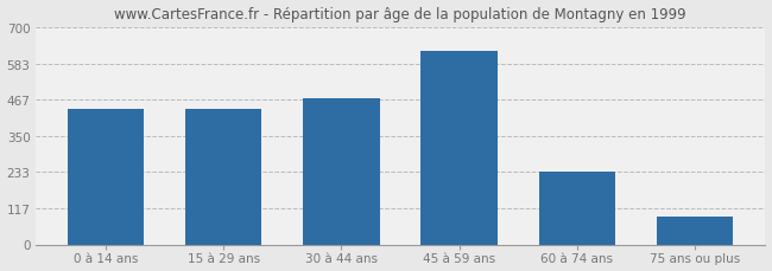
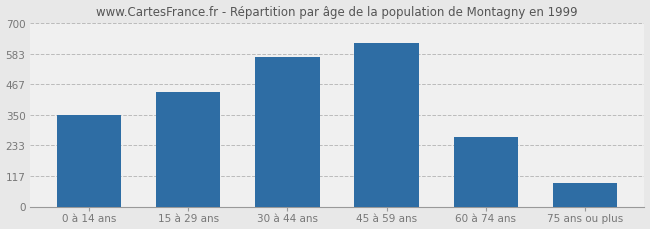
0 à 14 ans: 437 -> 350
30 à 44 ans: 471 -> 570
60 à 74 ans: 233 -> 265
